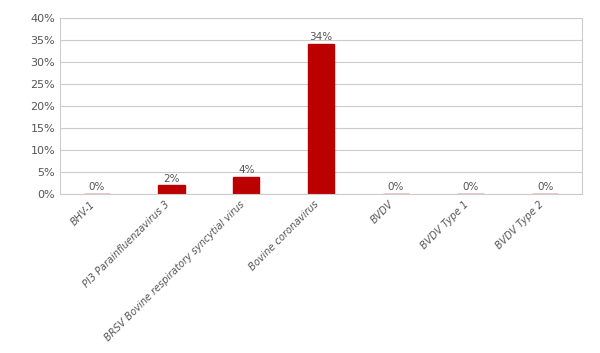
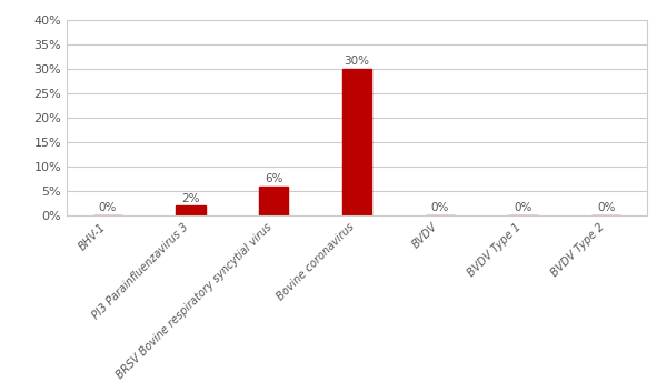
BRSV Bovine respiratory syncytial virus: 4% -> 6%
Bovine coronavirus: 34% -> 30%
